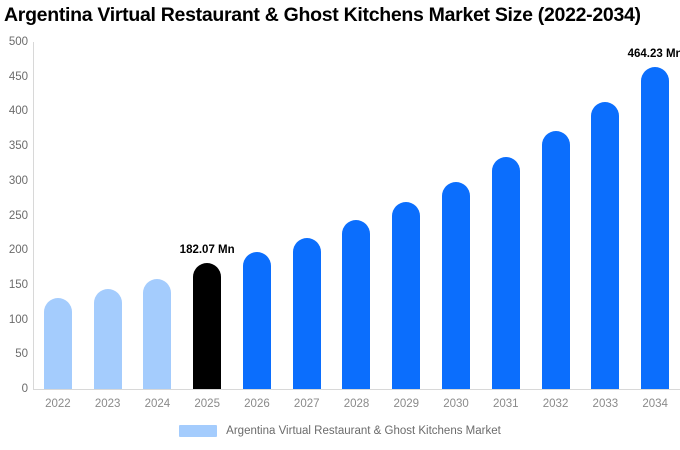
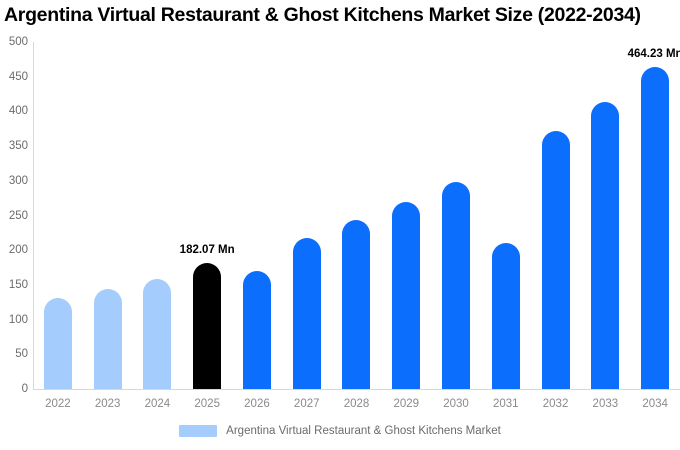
2026: 200 -> 170
2031: 330 -> 210
